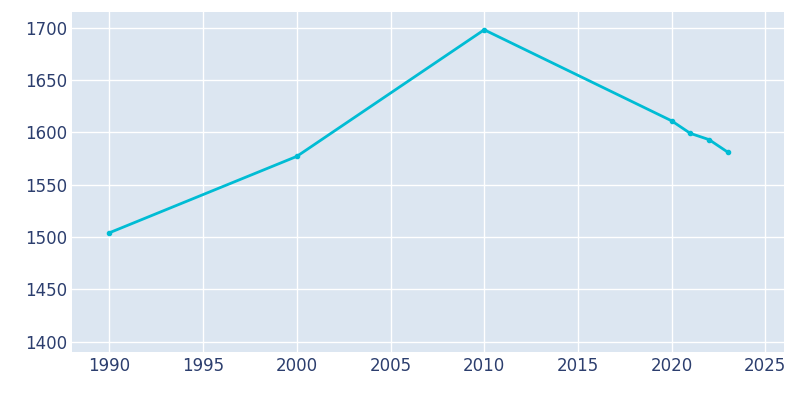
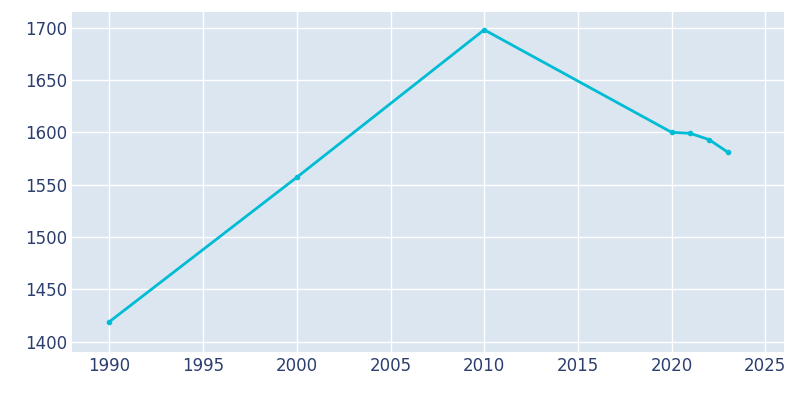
1990: 1504 -> 1419
2000: 1577 -> 1557
2020: 1611 -> 1600
